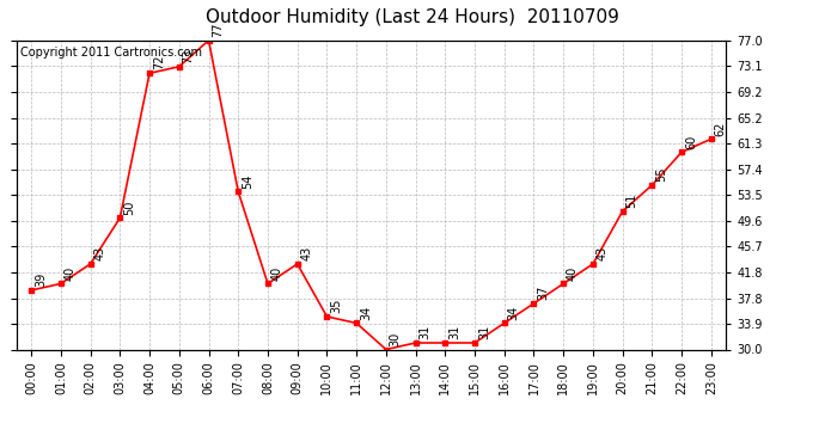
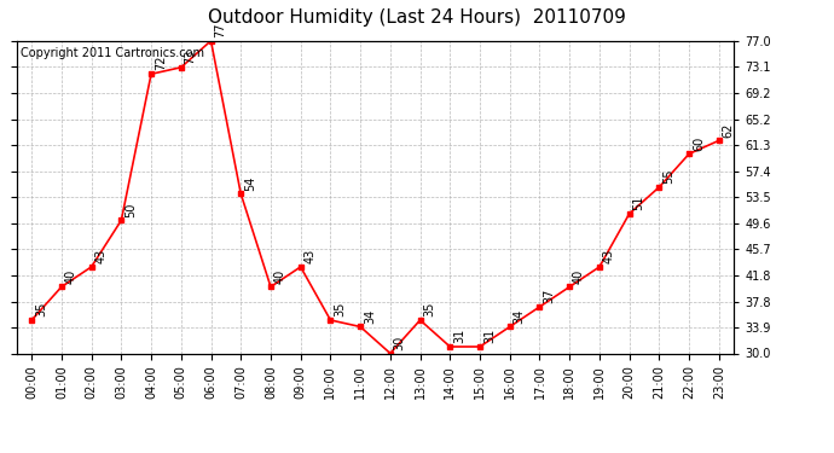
00:00: 39 -> 35
13:00: 31 -> 35
